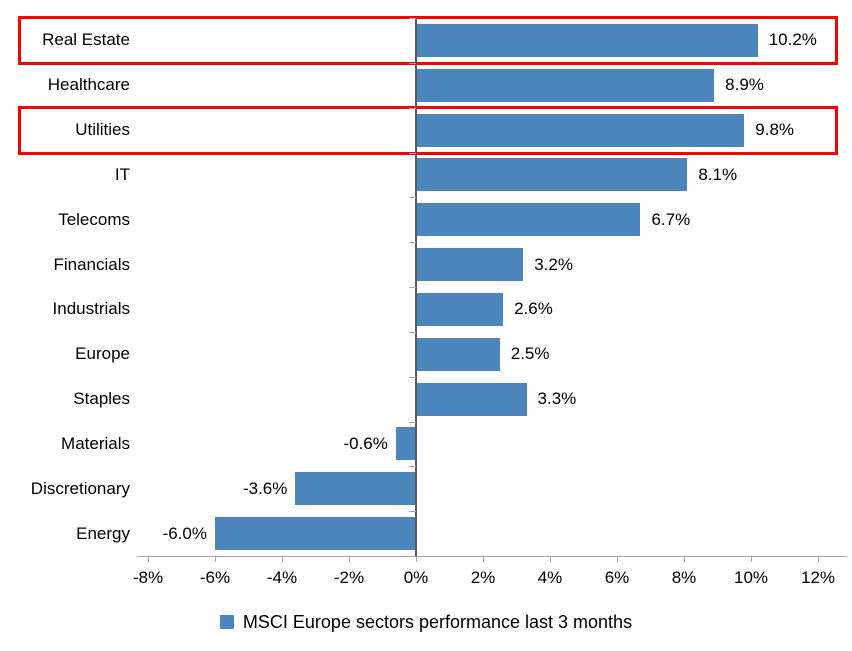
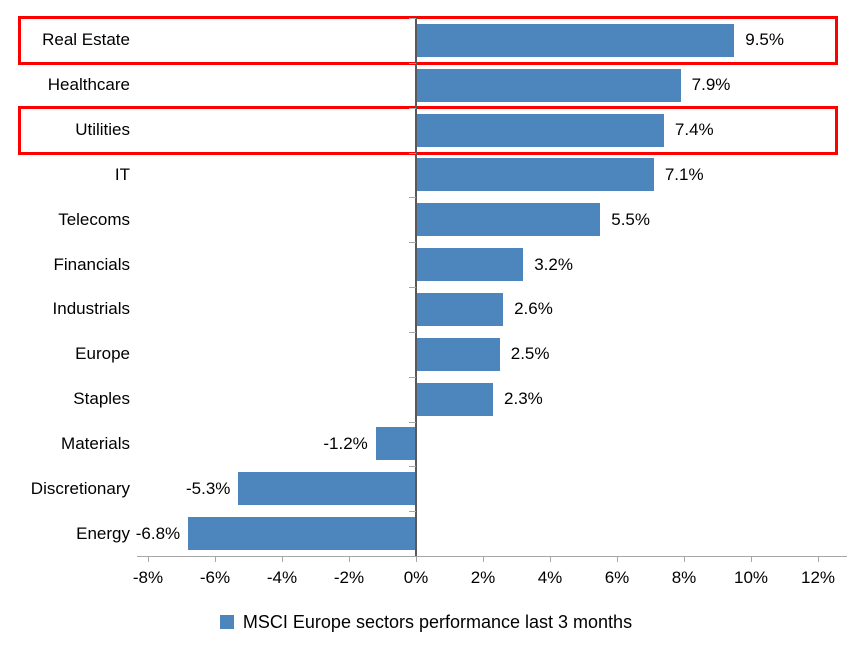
Real Estate: 10.2% -> 9.5%
Healthcare: 8.9% -> 7.9%
Utilities: 9.8% -> 7.4%
IT: 8.1% -> 7.1%
Telecoms: 6.7% -> 5.5%
Staples: 3.3% -> 2.3%
Materials: -0.6% -> -1.2%
Discretionary: -3.6% -> -5.3%
Energy: -6.0% -> -6.8%
